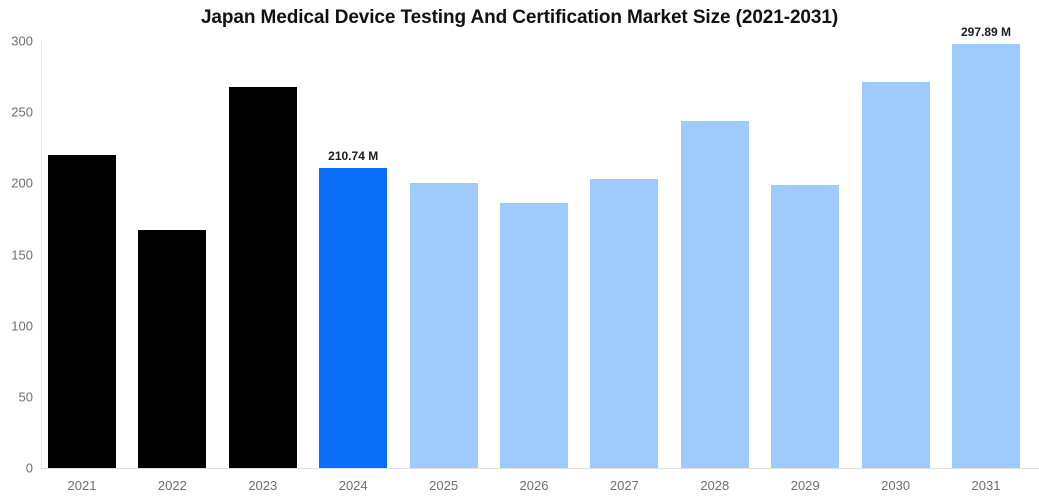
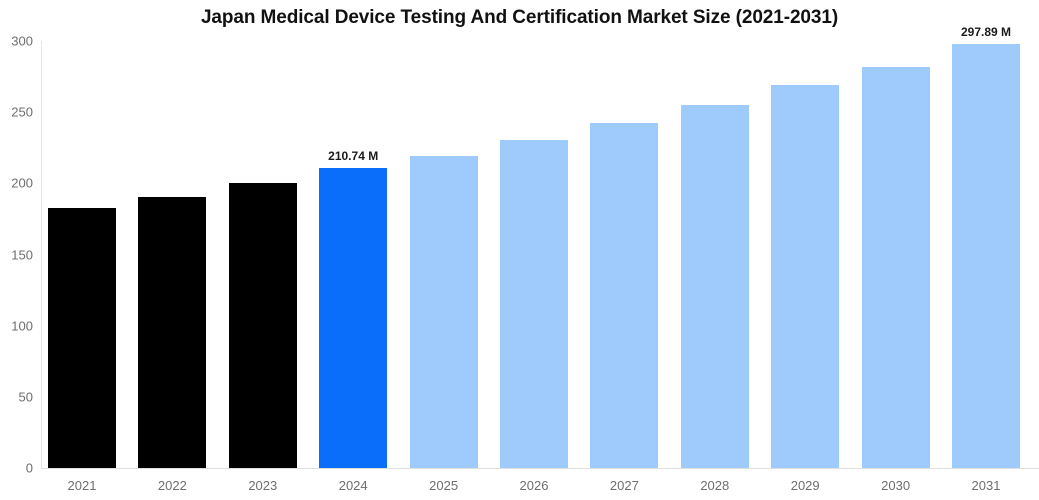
2021: 220 -> 183
2022: 167 -> 190
2023: 268 -> 200
2025: 200 -> 219
2026: 186 -> 230
2027: 203 -> 242
2028: 244 -> 255
2029: 199 -> 269
2030: 271 -> 282
